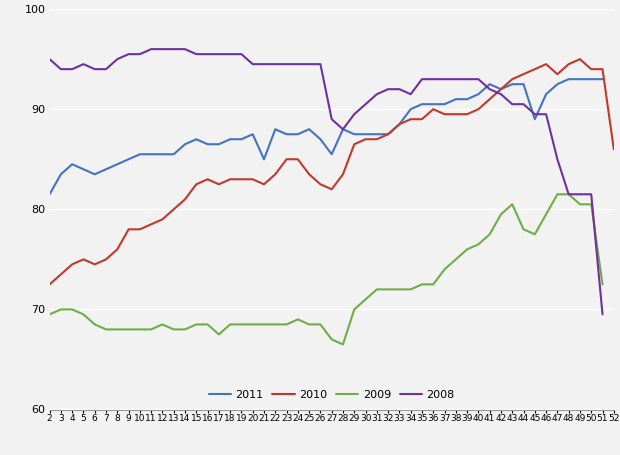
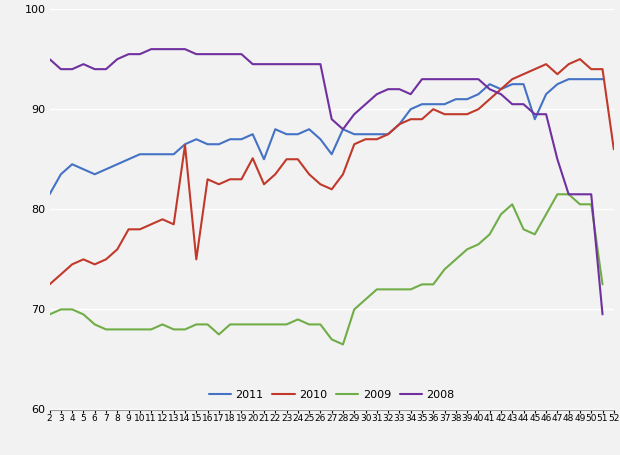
2010/13: 80.0 -> 78.5
2010/14: 81.0 -> 86.4
2010/15: 82.5 -> 75.0
2010/20: 83.0 -> 85.1
